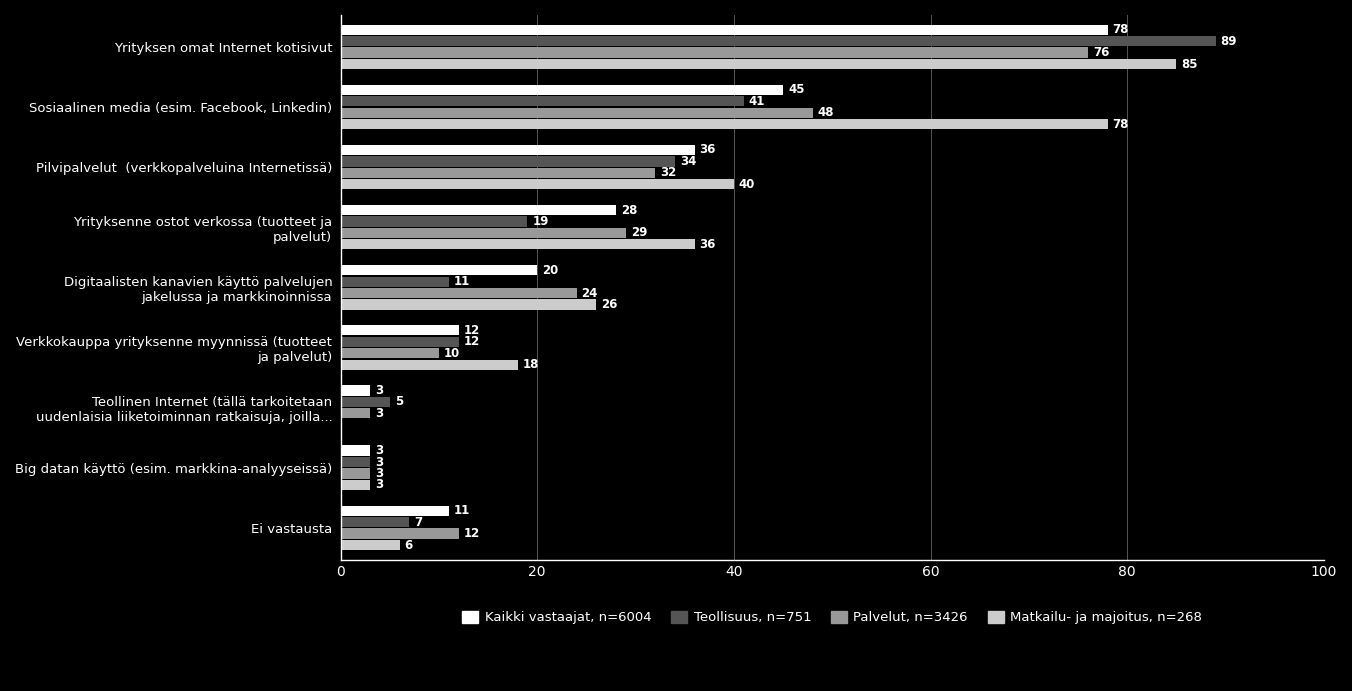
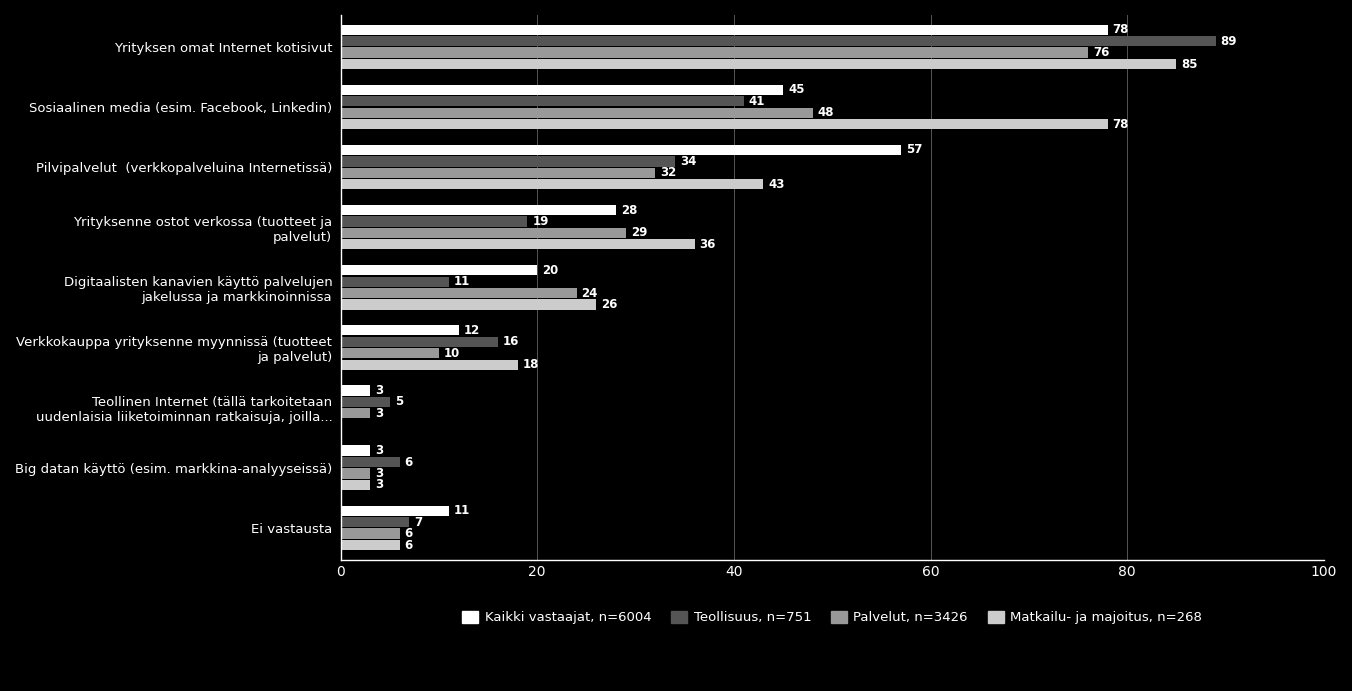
Kaikki vastaajat, n=6004/Pilvipalvelut (verkkopalveluina Internetissä): 36 -> 57
Matkailu- ja majoitus, n=268/Pilvipalvelut (verkkopalveluina Internetissä): 40 -> 43
Teollisuus, n=751/Verkkokauppa yrityksenne myynnissä (tuotteet ja palvelut): 12 -> 16
Teollisuus, n=751/Big datan käyttö (esim. markkina-analyyseissä): 3 -> 6
Palvelut, n=3426/Ei vastausta: 12 -> 6
